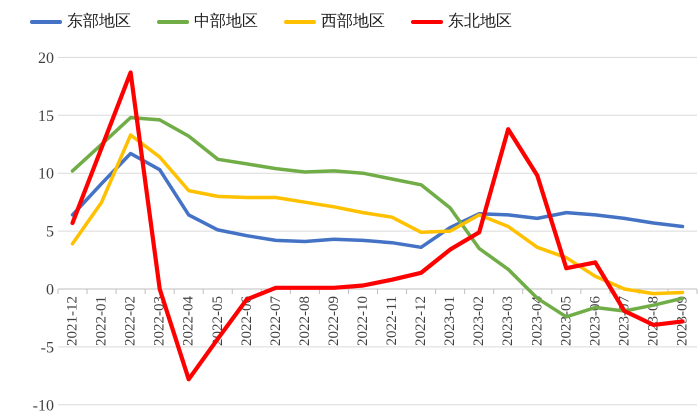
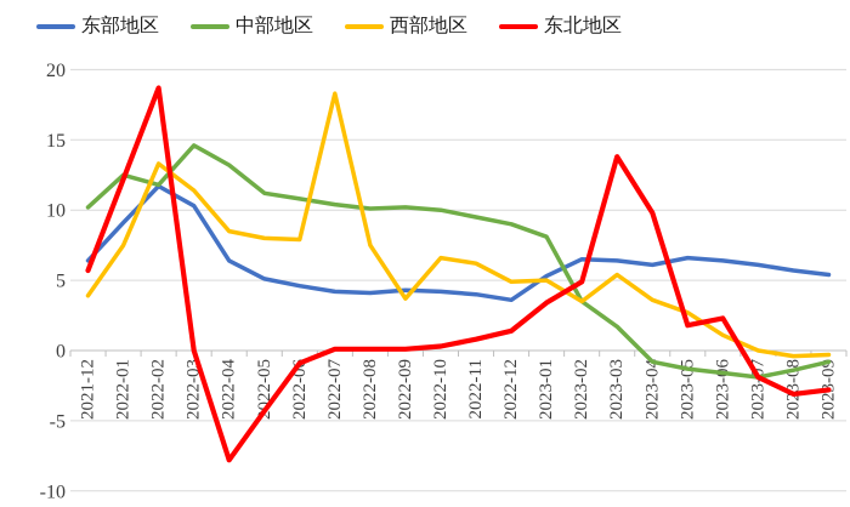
中部地区/2022-02: 14.8 -> 11.8
西部地区/2022-07: 7.9 -> 18.3
西部地区/2022-09: 7.1 -> 3.7
中部地区/2023-01: 7.0 -> 8.1
西部地区/2023-02: 6.4 -> 3.5
中部地区/2023-05: -2.4 -> -1.3
